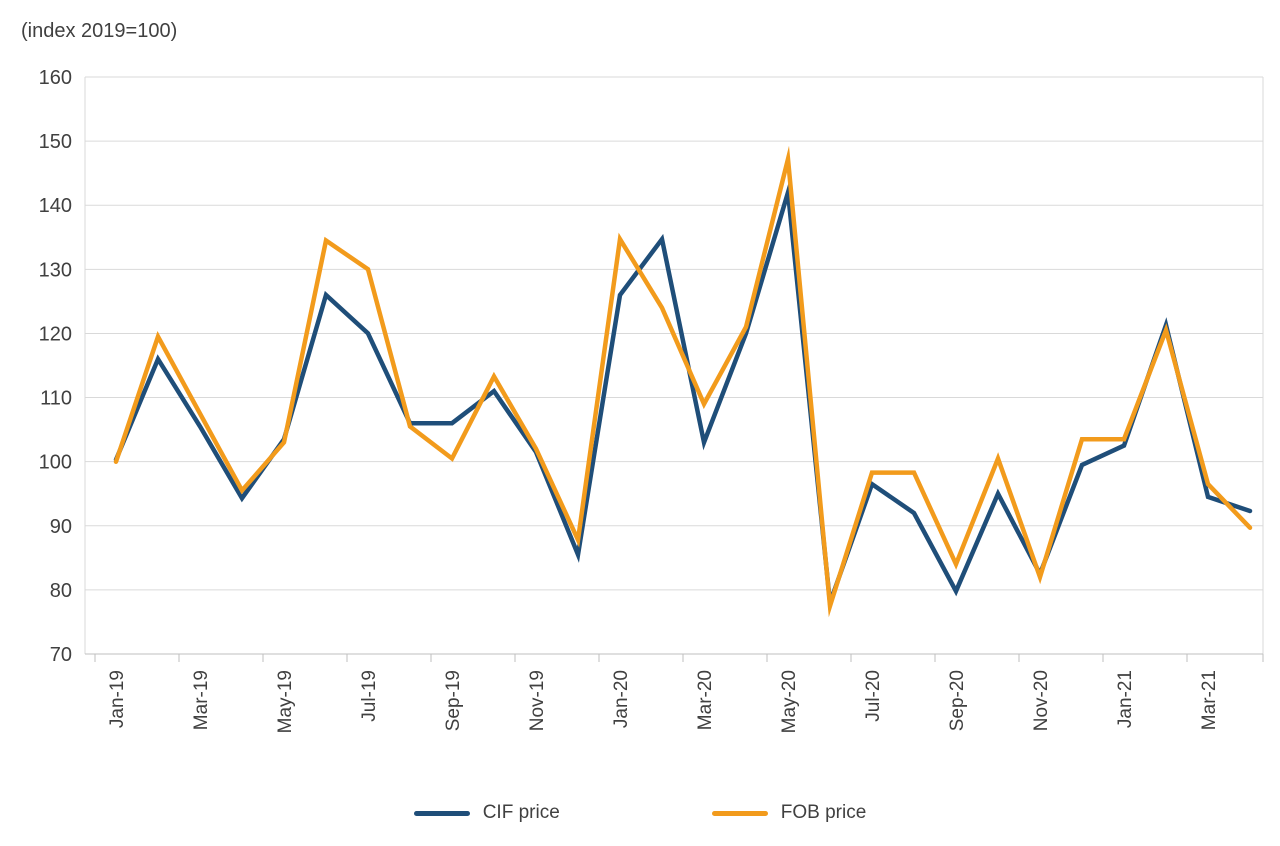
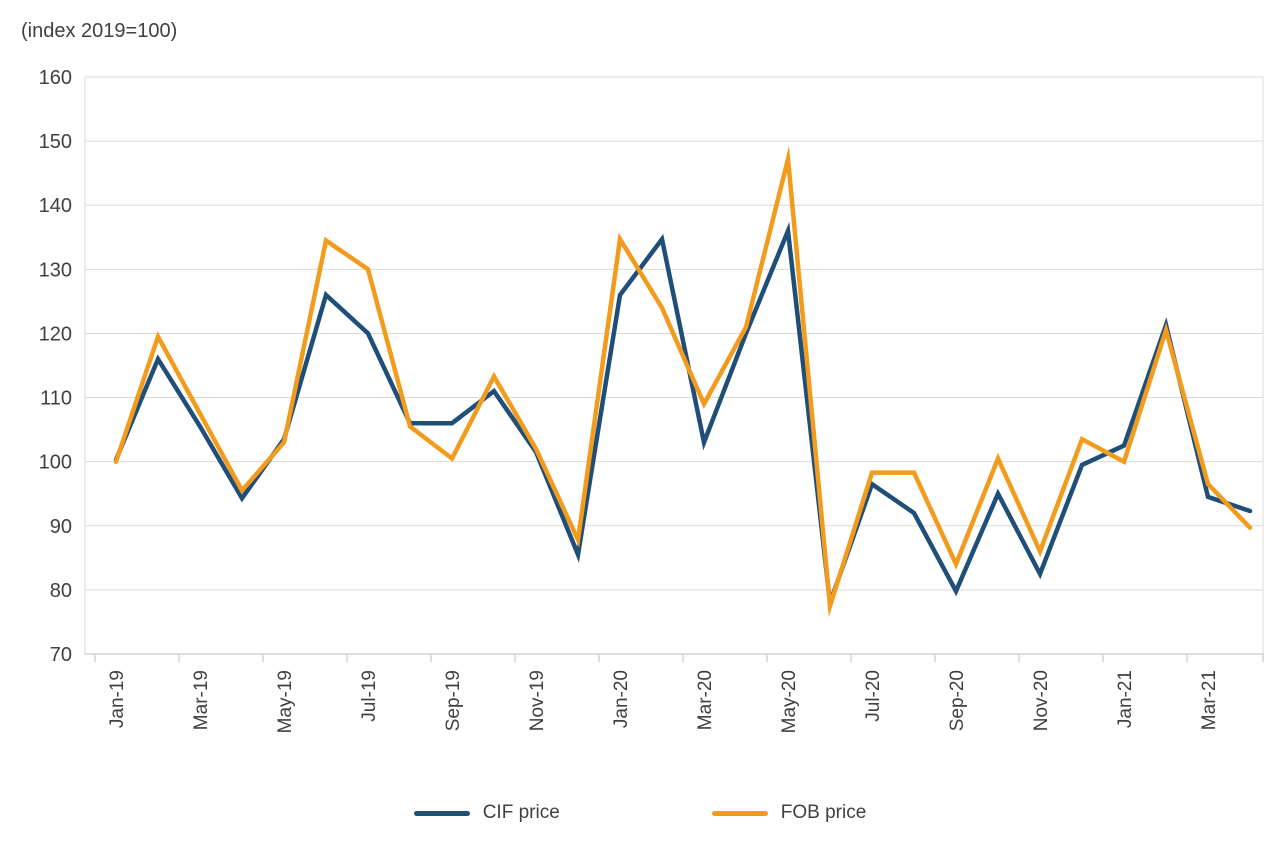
CIF price/May-20: 142 -> 136
FOB price/Nov-20: 82 -> 86
FOB price/Jan-21: 104 -> 100
